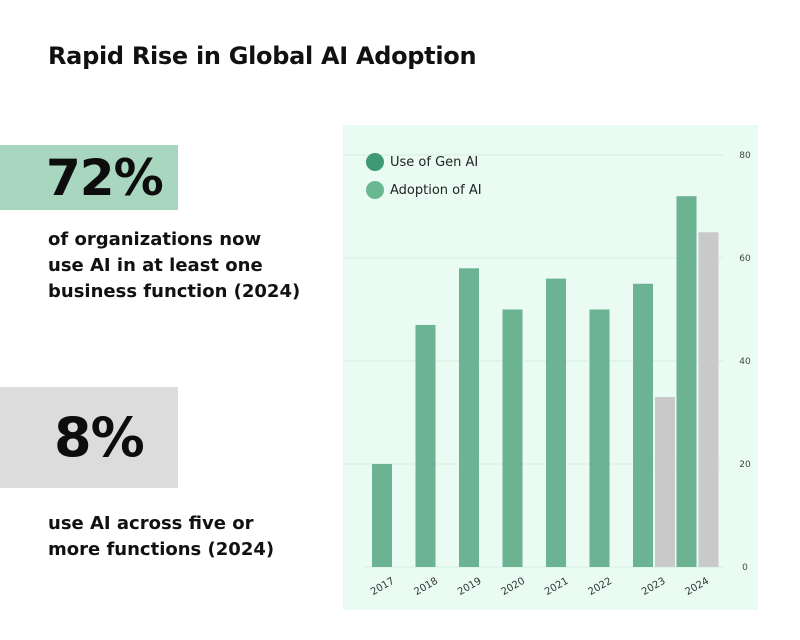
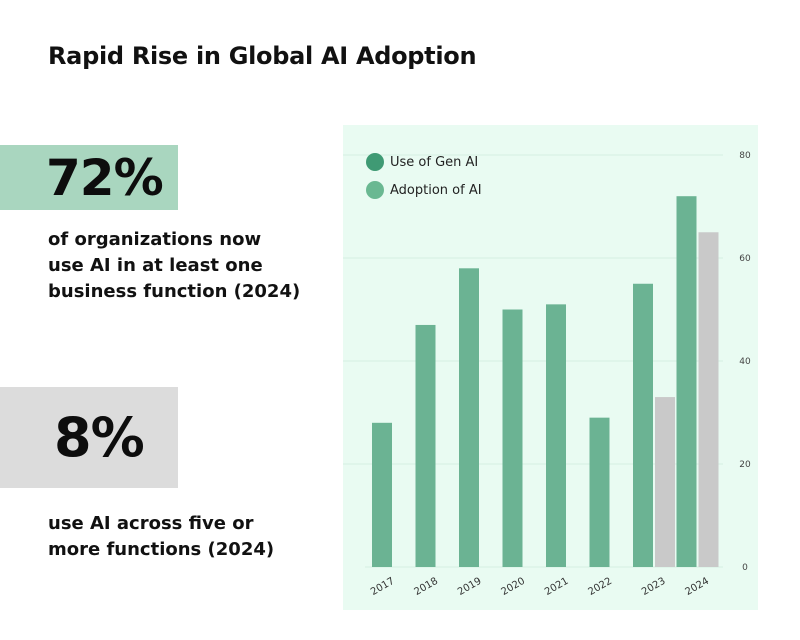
Adoption of AI/2017: 20 -> 28
Adoption of AI/2021: 56 -> 51
Adoption of AI/2022: 50 -> 29
